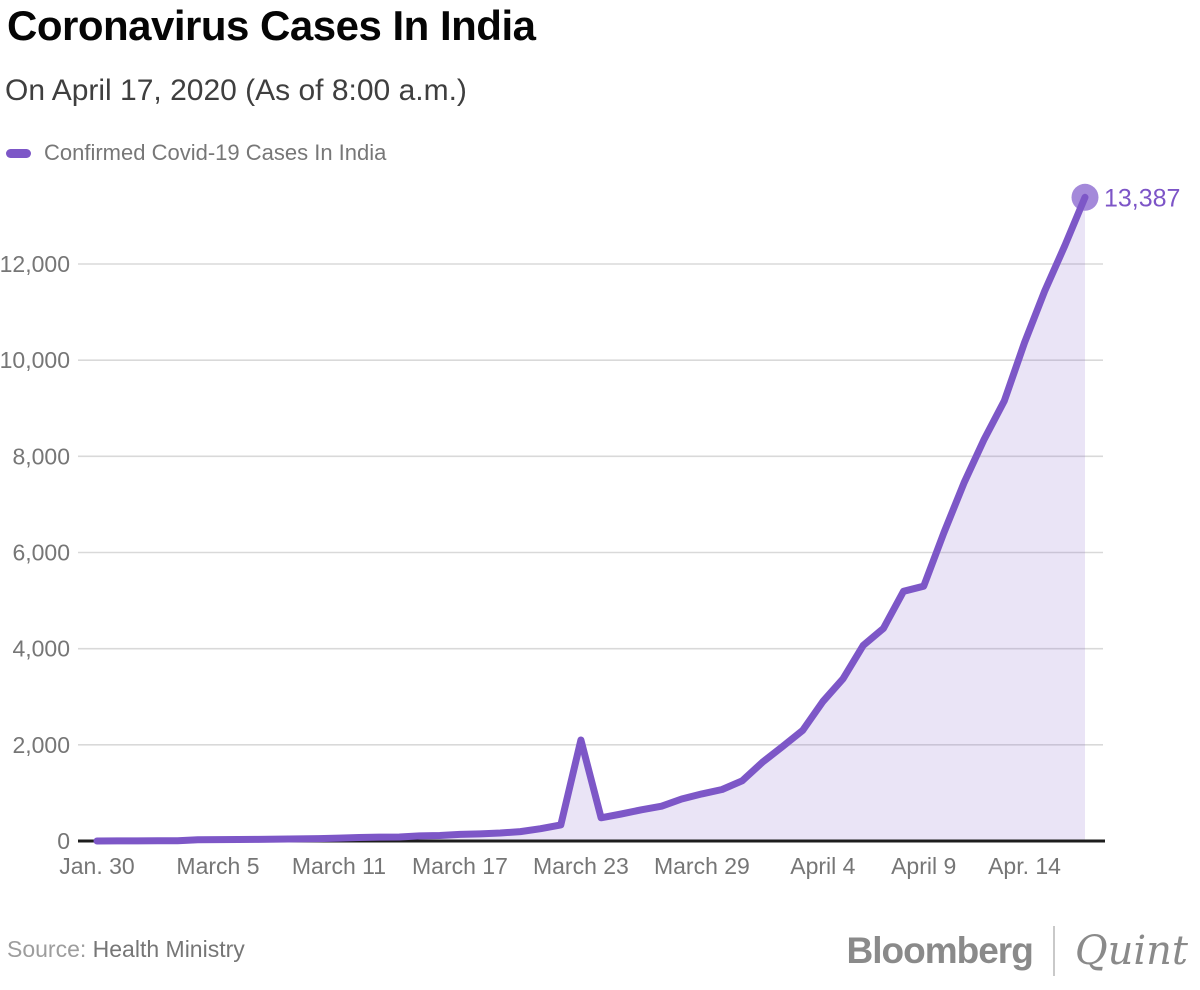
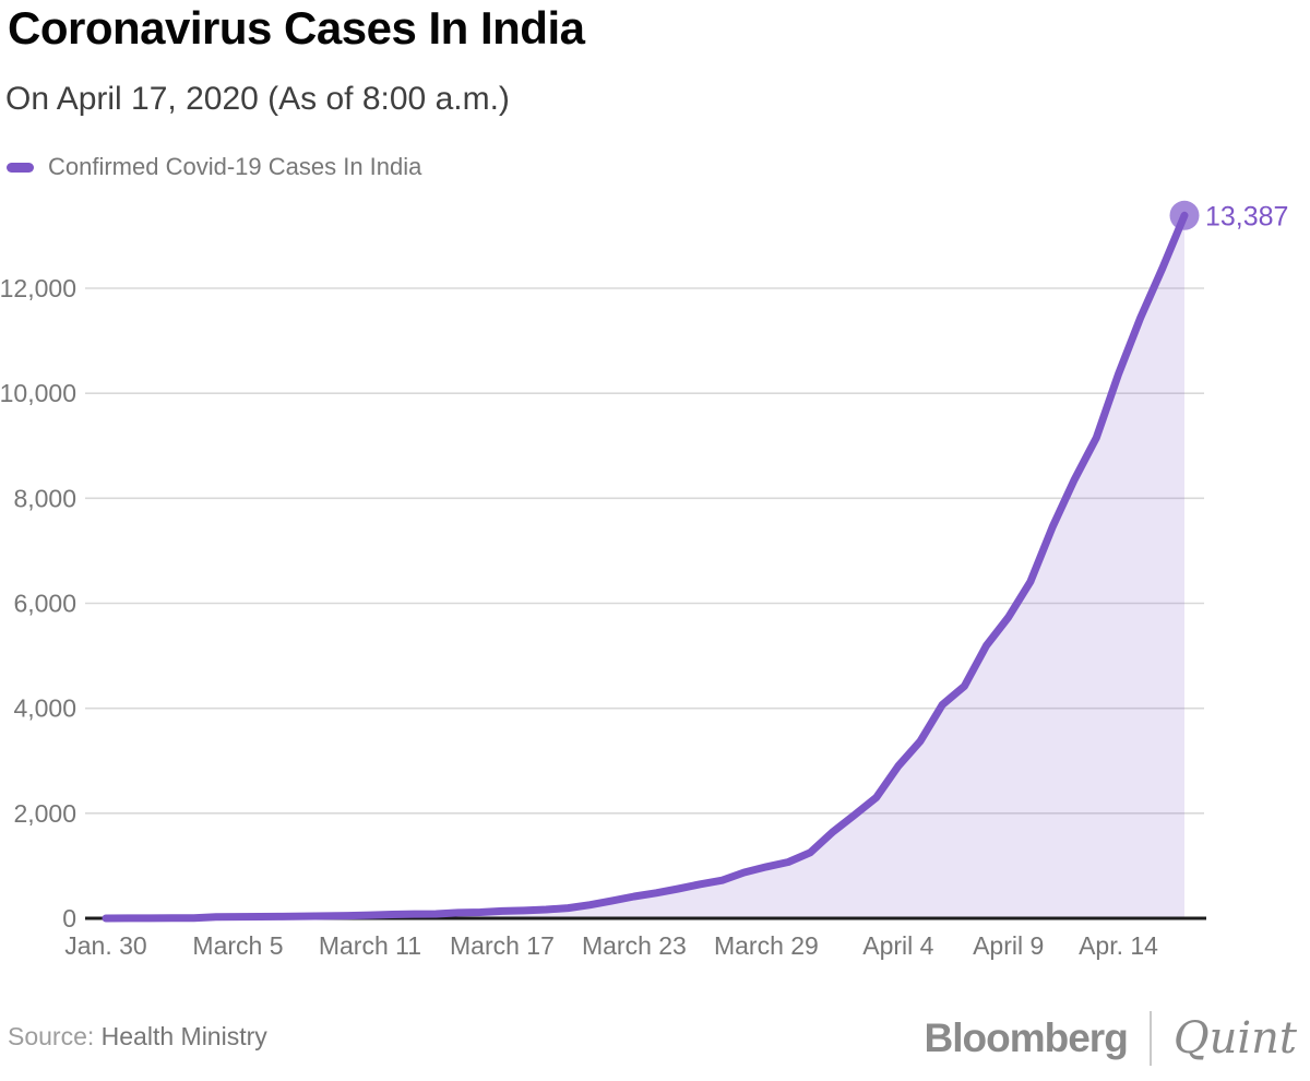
March 23: 2100 -> 400
April 9: 5300 -> 5700
